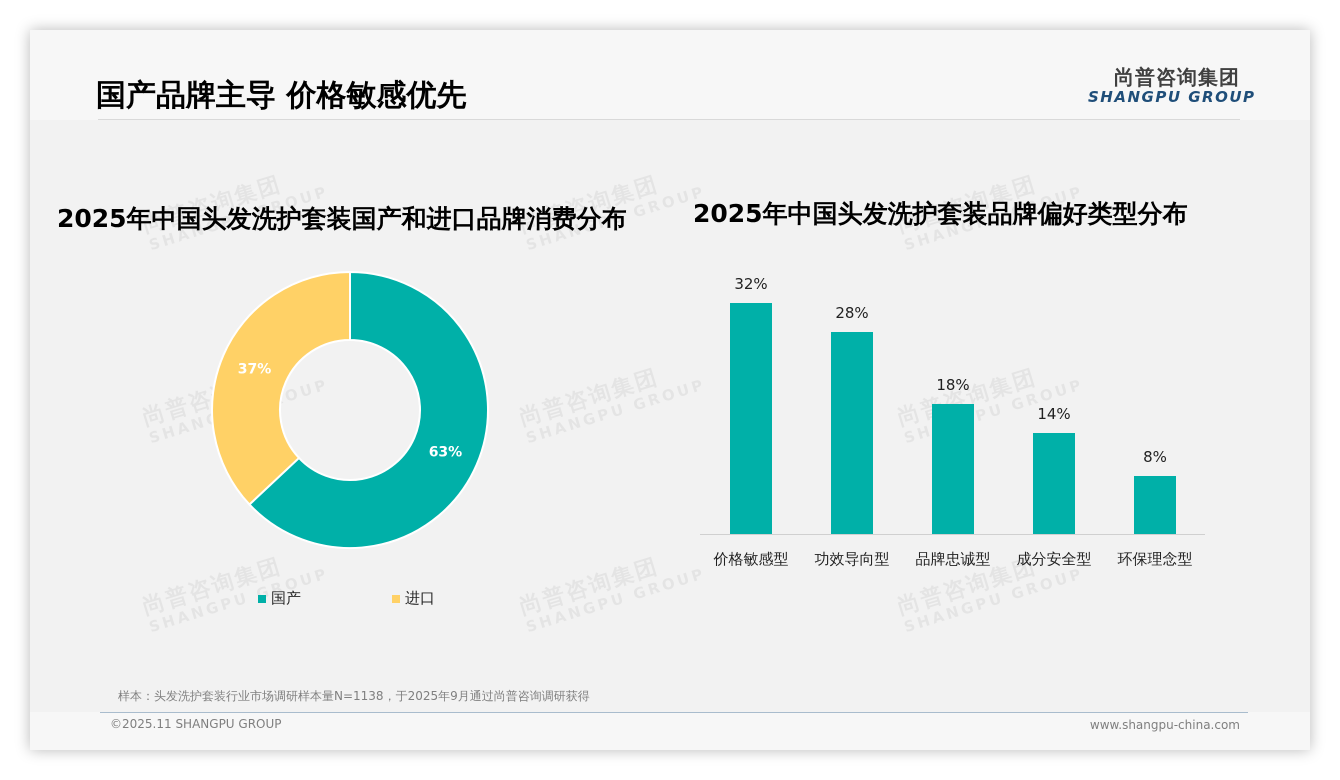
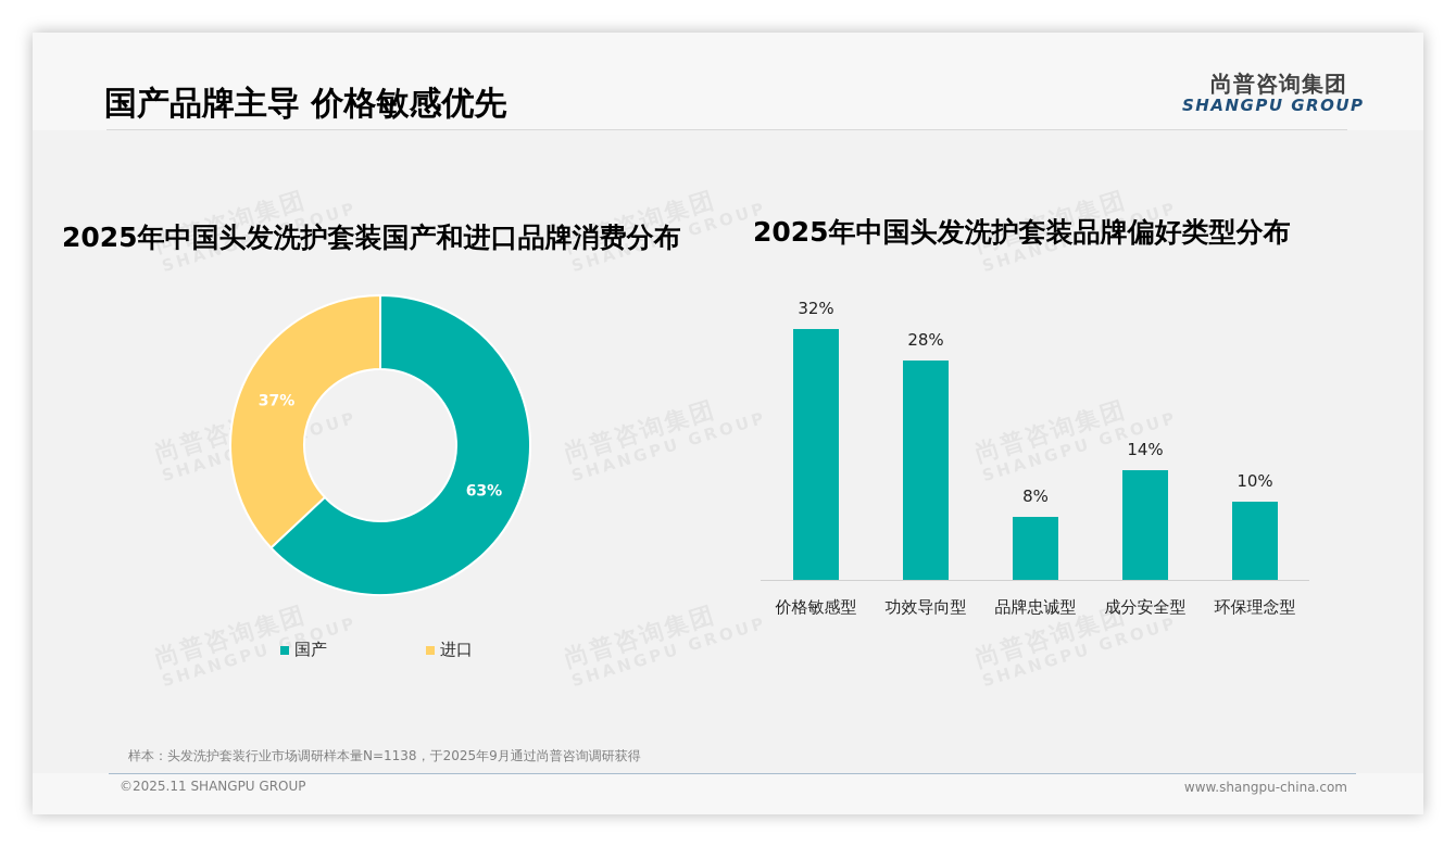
2025年中国头发洗护套装品牌偏好类型分布/品牌忠诚型: 18% -> 8%
2025年中国头发洗护套装品牌偏好类型分布/环保理念型: 8% -> 10%
